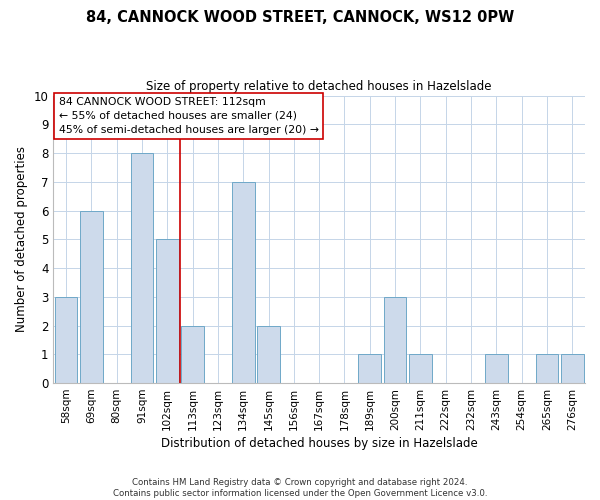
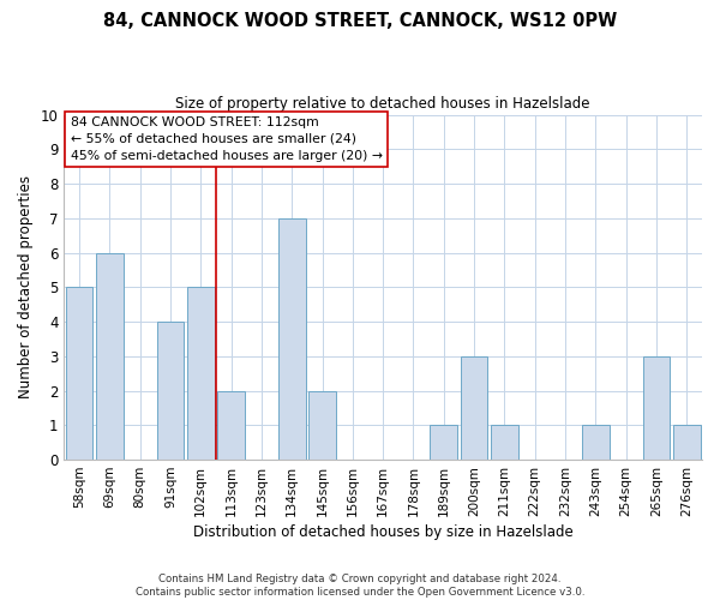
58sqm: 3 -> 5
91sqm: 8 -> 4
265sqm: 1 -> 3
